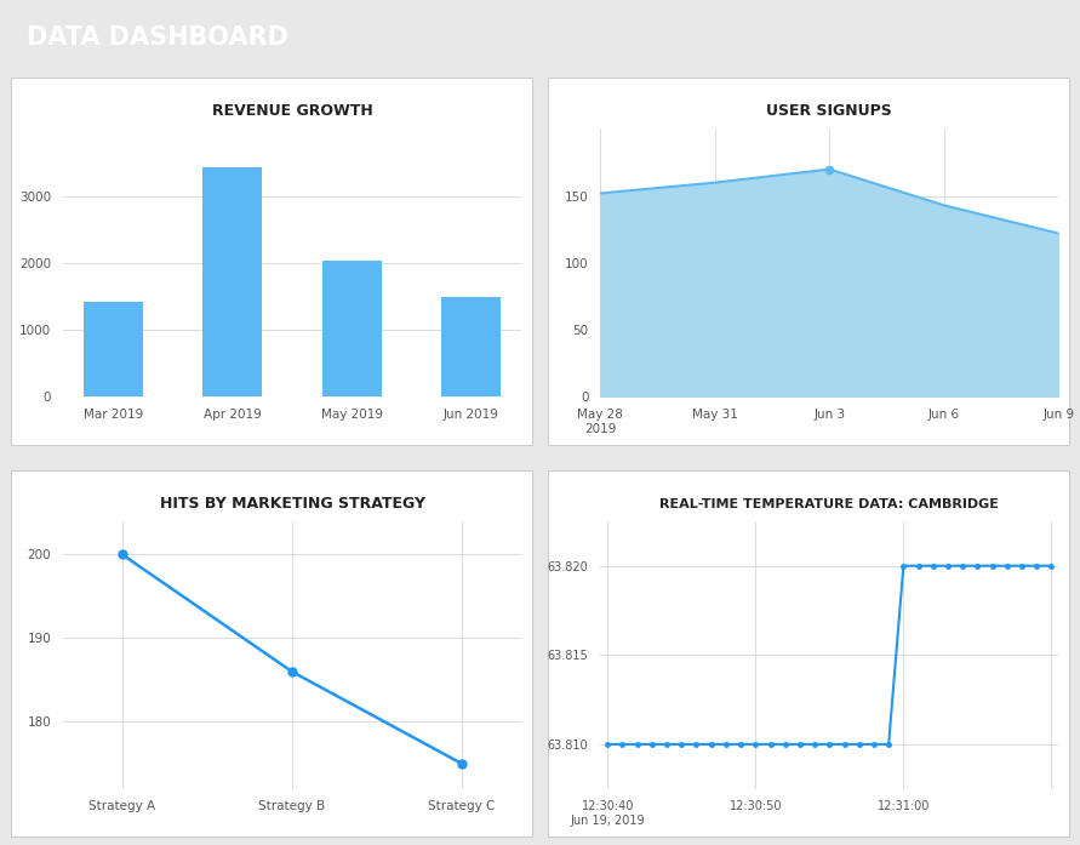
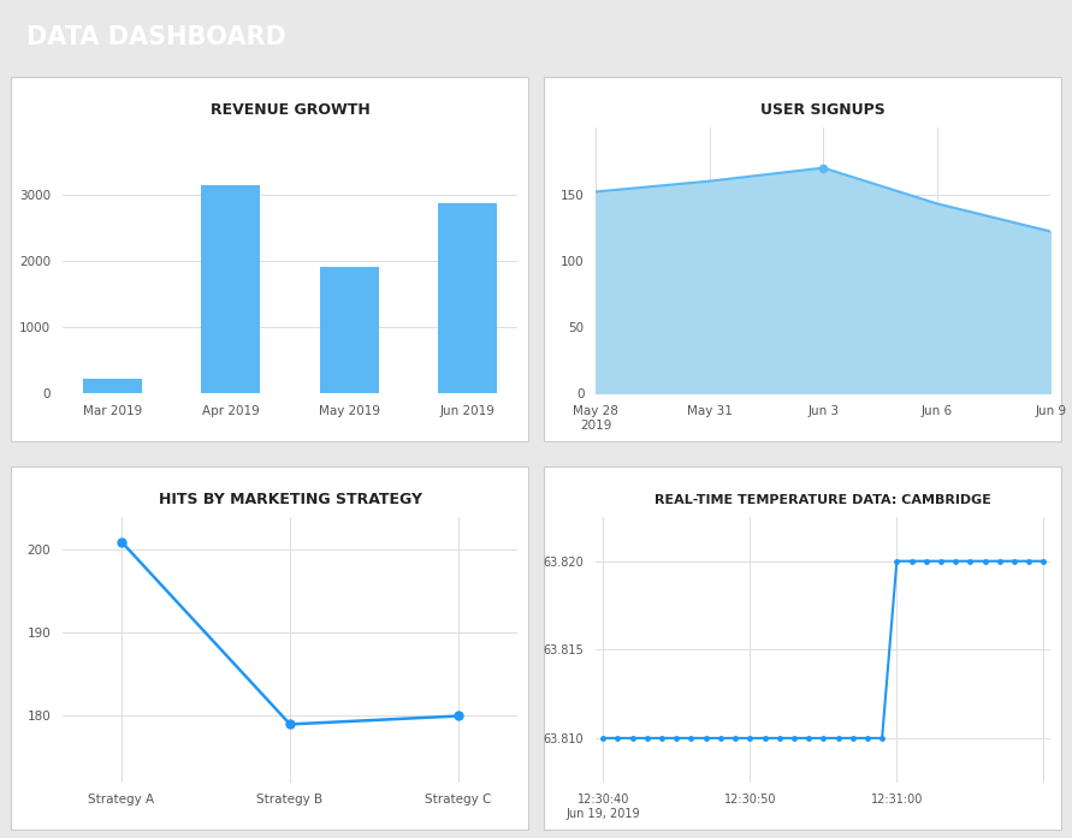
REVENUE GROWTH/Mar 2019: 1420 -> 220
REVENUE GROWTH/Apr 2019: 3430 -> 3140
REVENUE GROWTH/May 2019: 2040 -> 1900
REVENUE GROWTH/Jun 2019: 1490 -> 2860
HITS BY MARKETING STRATEGY/Strategy A: 200 -> 201
HITS BY MARKETING STRATEGY/Strategy B: 186 -> 179
HITS BY MARKETING STRATEGY/Strategy C: 175 -> 180
